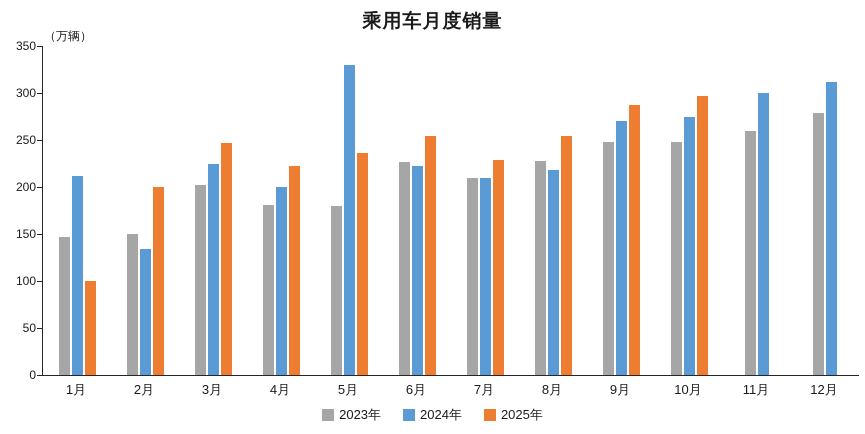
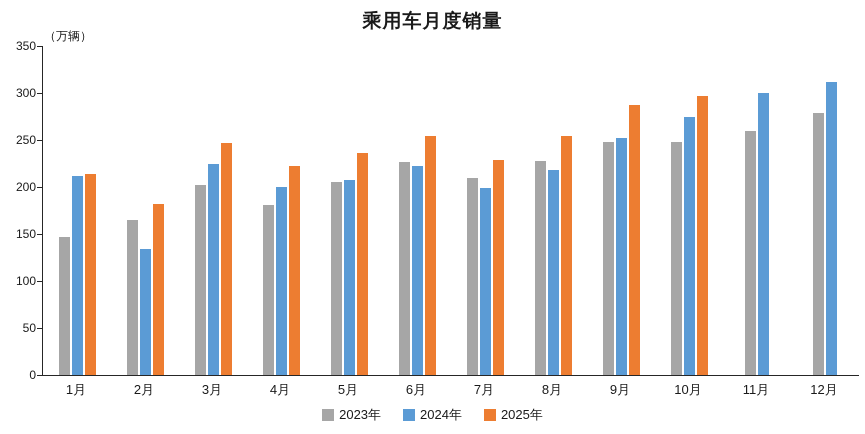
2025年/1月: 100 -> 210
2023年/2月: 150 -> 160
2025年/2月: 200 -> 180
2023年/5月: 180 -> 200
2024年/5月: 330 -> 210
2024年/7月: 210 -> 200
2024年/9月: 270 -> 250
